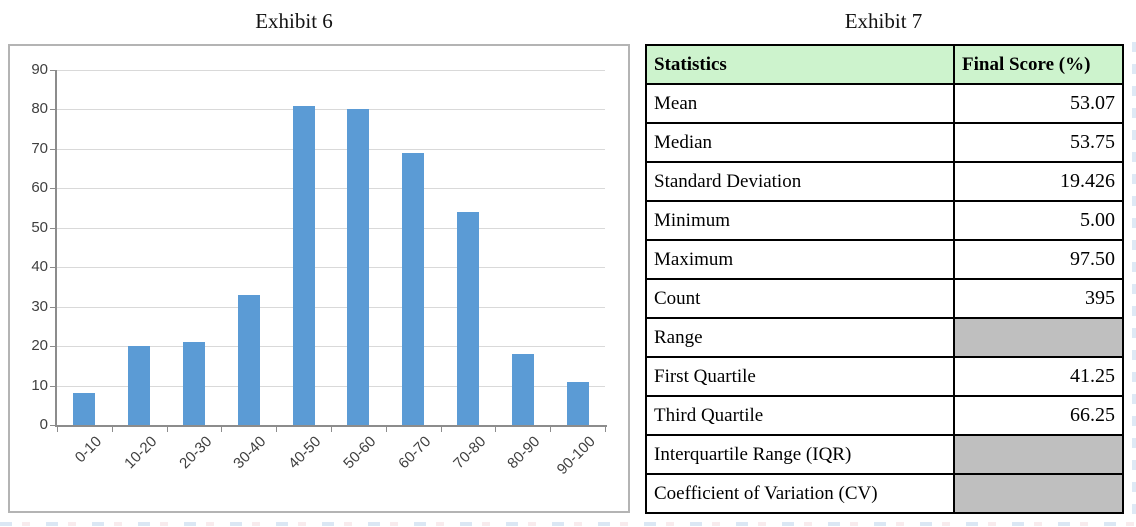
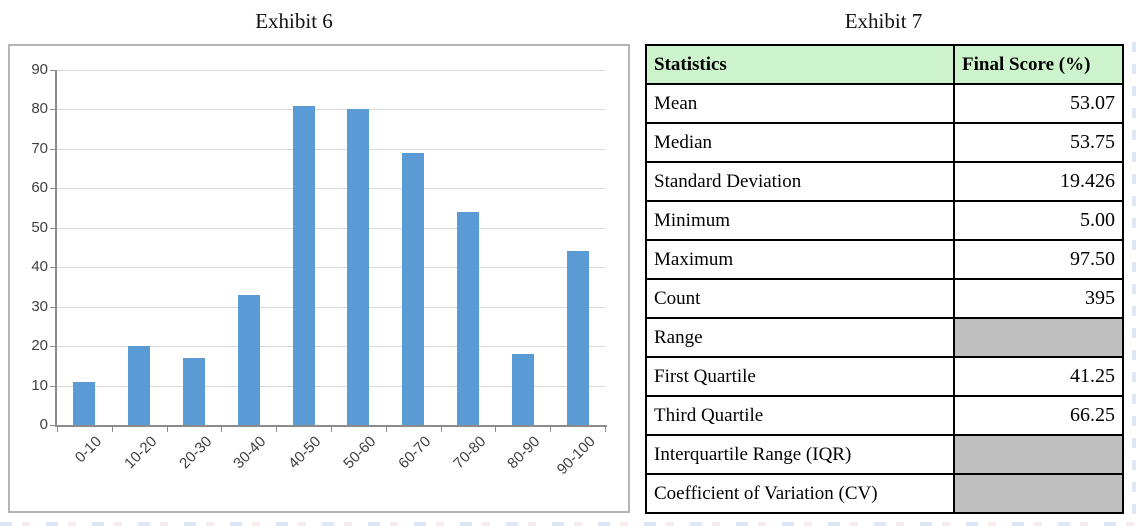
0-10: 8 -> 11
20-30: 21 -> 17
90-100: 11 -> 44
